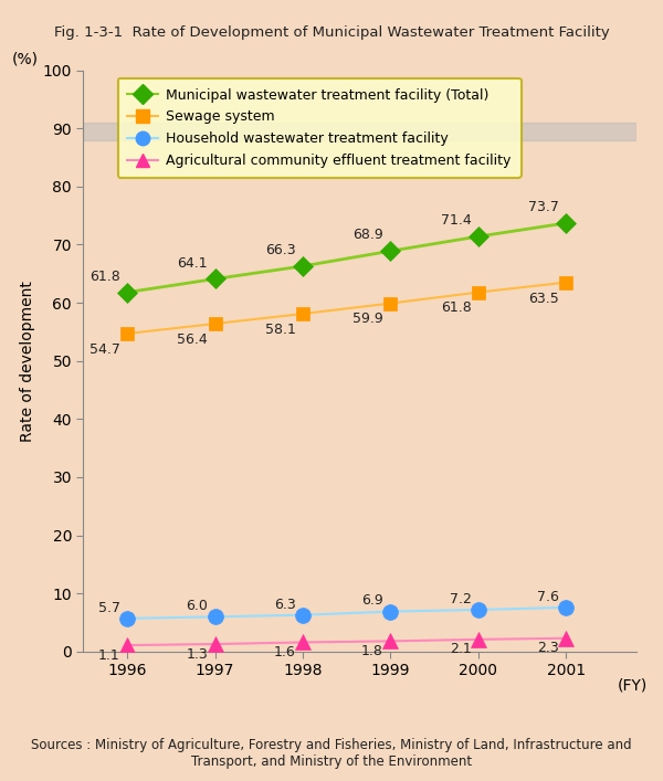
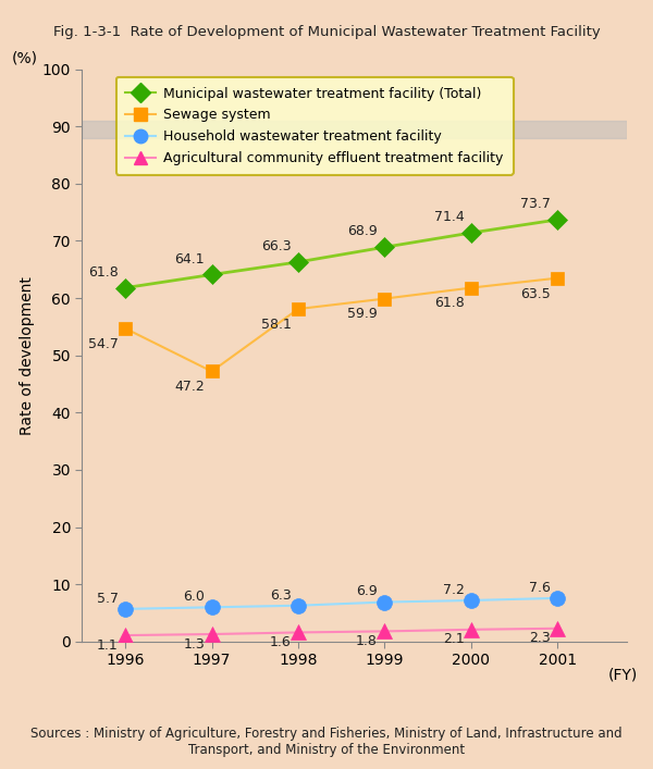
Sewage system/1997: 56.4 -> 47.2
